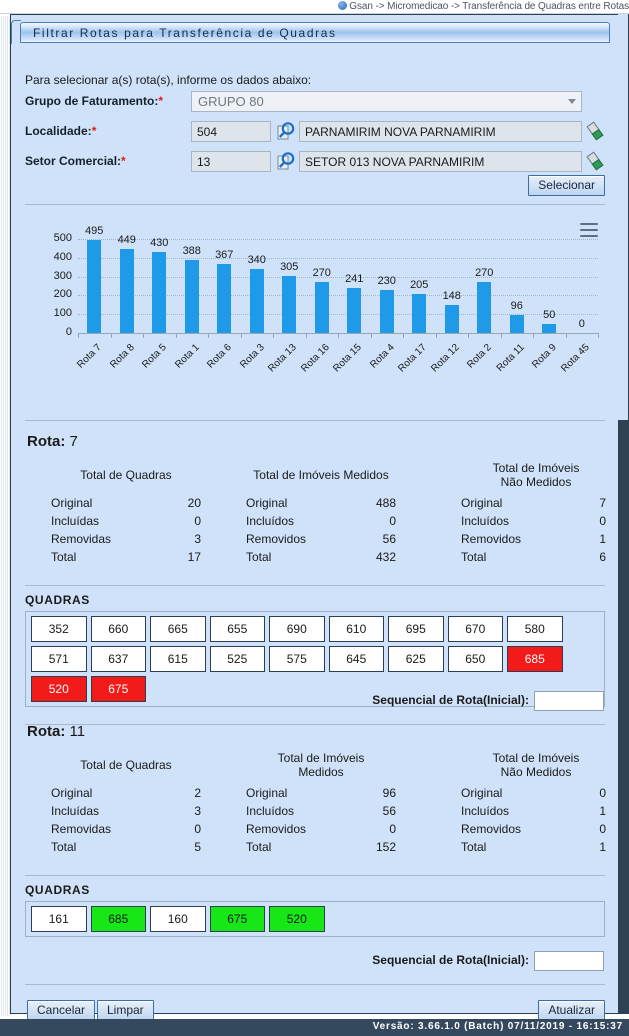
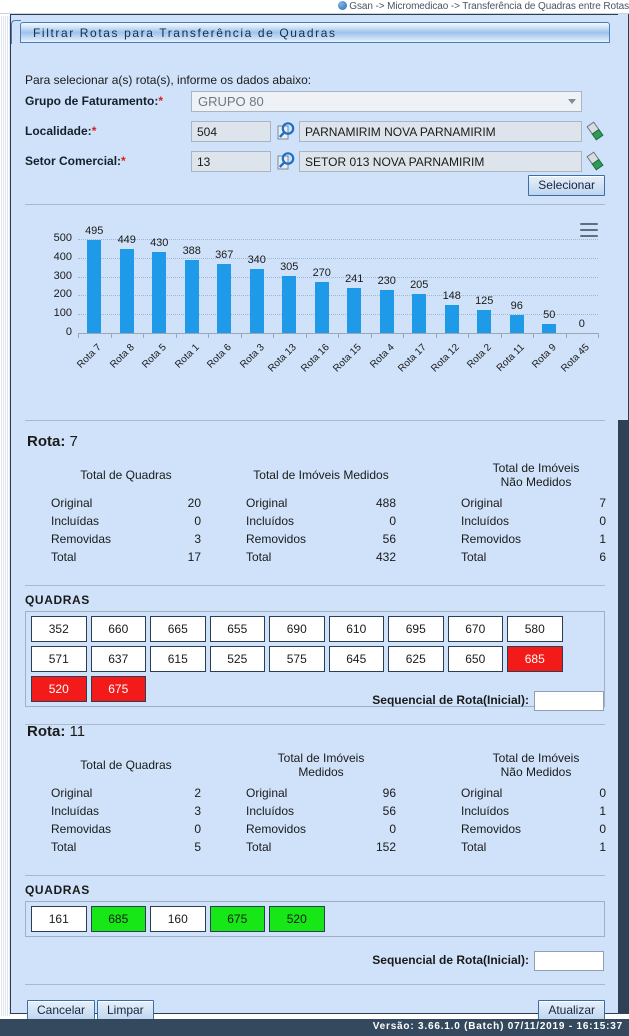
Rota 2: 270 -> 125
